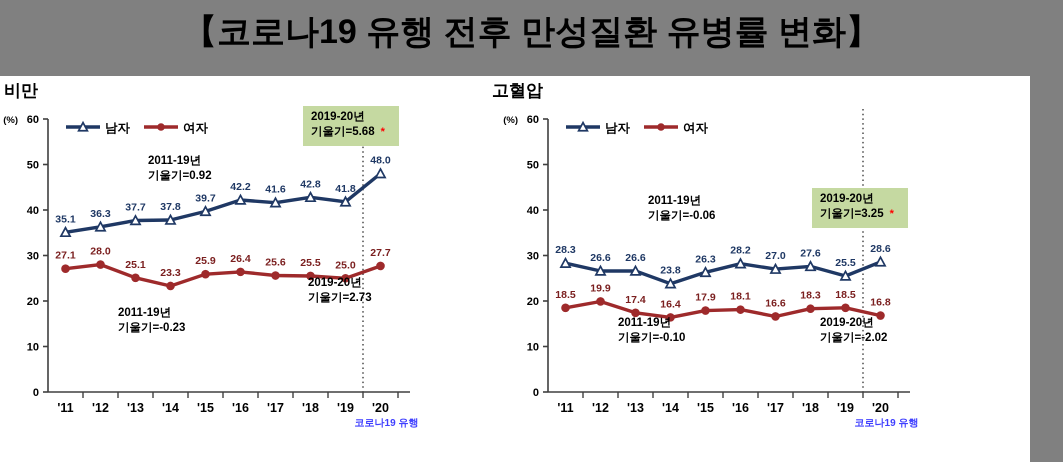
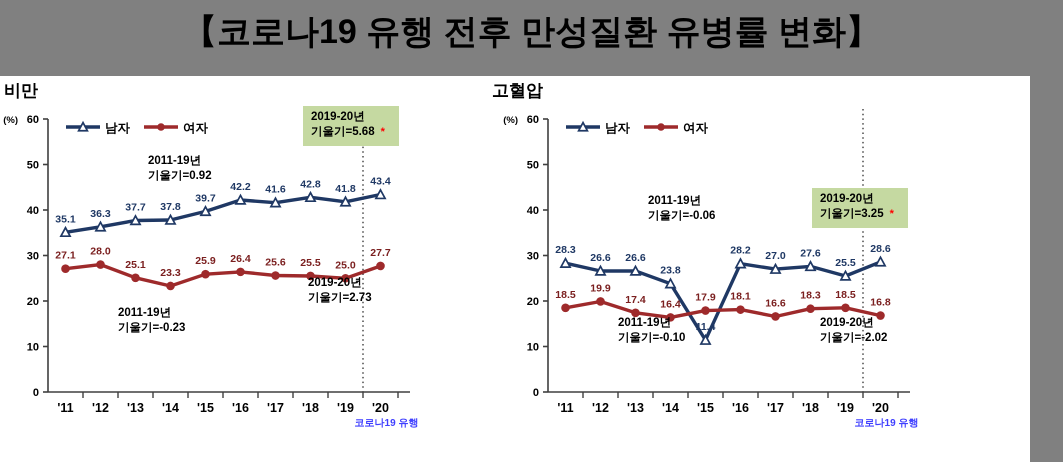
비만/남자/'20: 48.0 -> 43.4
고혈압/남자/'15: 26.3 -> 11.4
